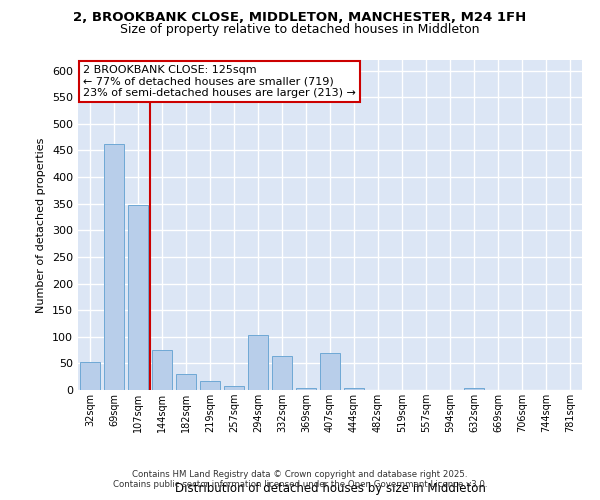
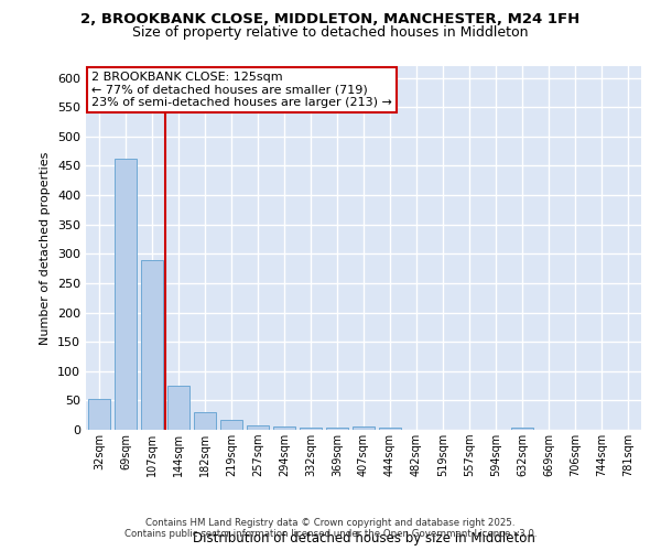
107sqm: 348 -> 290
294sqm: 104 -> 5
332sqm: 64 -> 3
407sqm: 70 -> 5
